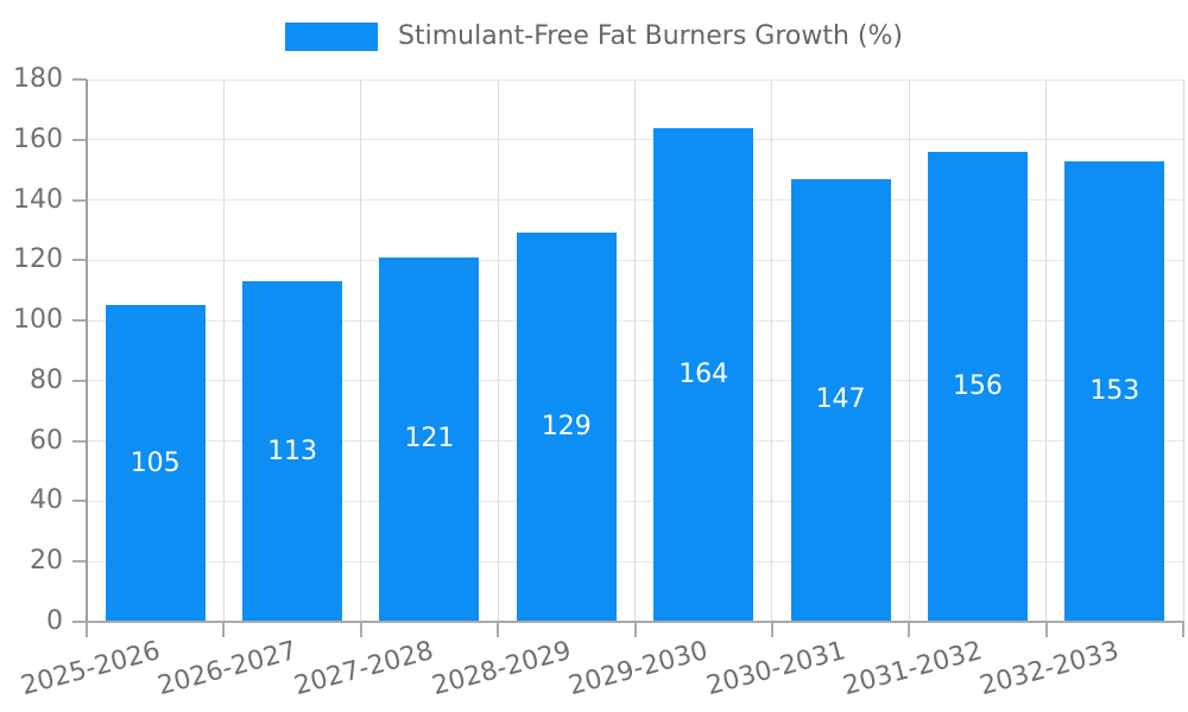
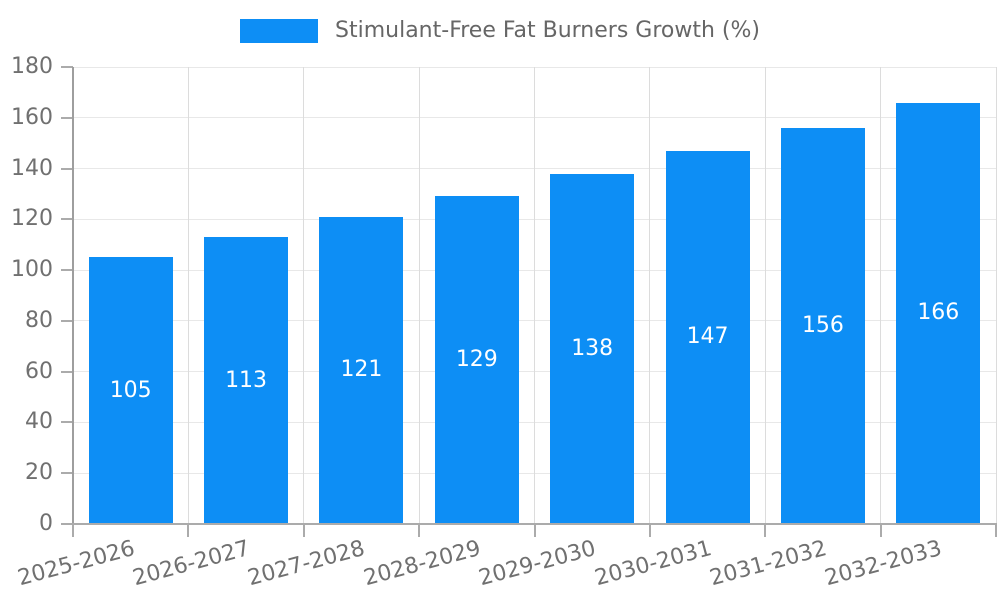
2029-2030: 164 -> 138
2032-2033: 153 -> 166
